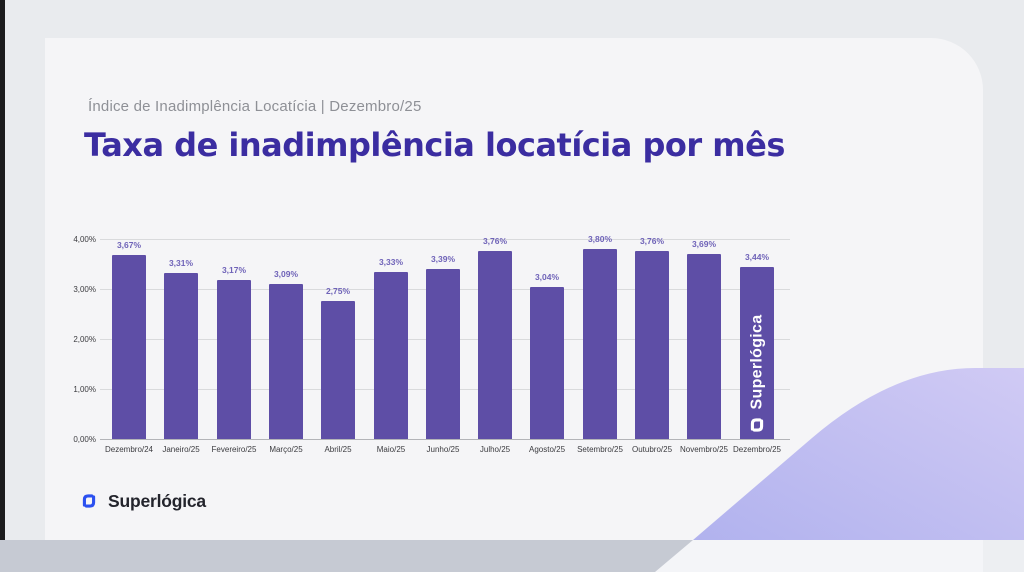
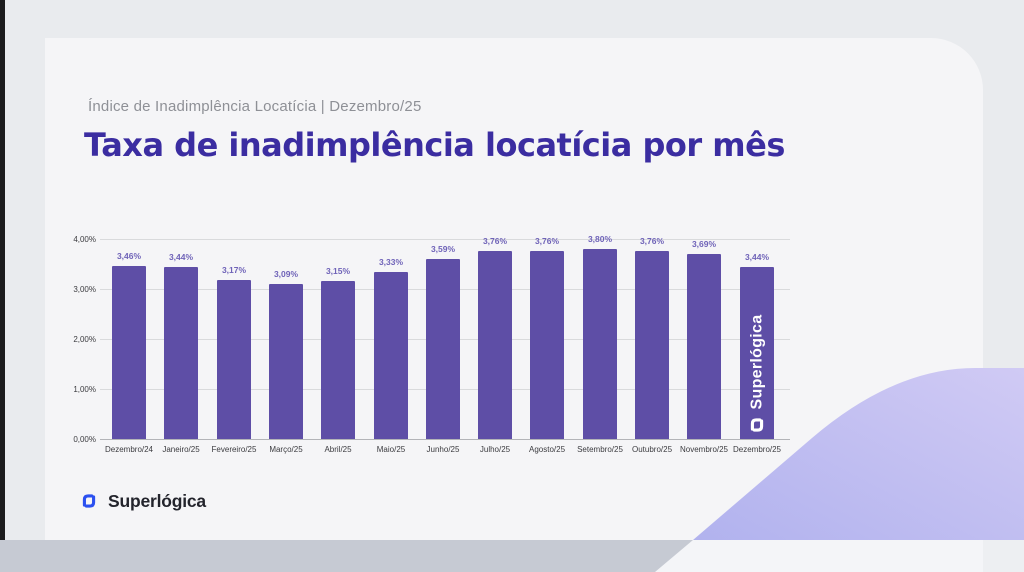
Dezembro/24: 3,67% -> 3,46%
Janeiro/25: 3,31% -> 3,44%
Abril/25: 2,75% -> 3,15%
Junho/25: 3,39% -> 3,59%
Agosto/25: 3,04% -> 3,76%
